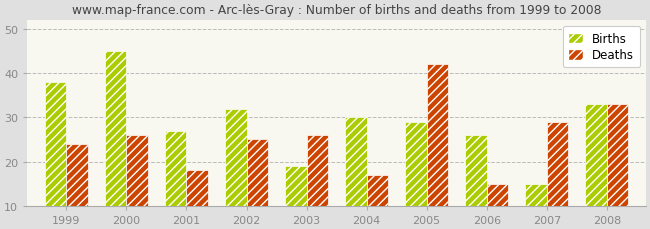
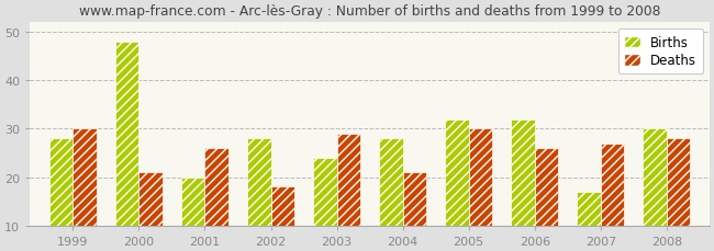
Births/1999: 38 -> 28
Deaths/1999: 24 -> 30
Births/2000: 45 -> 48
Deaths/2000: 26 -> 21
Births/2001: 27 -> 20
Deaths/2001: 18 -> 26
Births/2002: 32 -> 28
Deaths/2002: 25 -> 18
Births/2003: 19 -> 24
Deaths/2003: 26 -> 29
Births/2004: 30 -> 28
Deaths/2004: 17 -> 21
Births/2005: 29 -> 32
Deaths/2005: 42 -> 30
Births/2006: 26 -> 32
Deaths/2006: 15 -> 26
Births/2007: 15 -> 17
Deaths/2007: 29 -> 27
Births/2008: 33 -> 30
Deaths/2008: 33 -> 28
